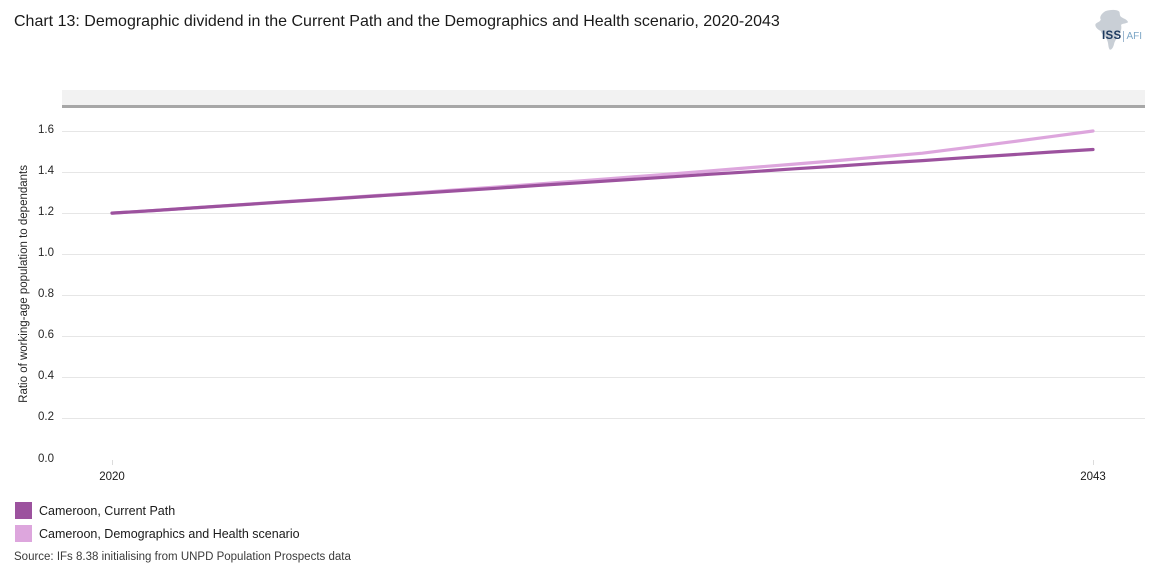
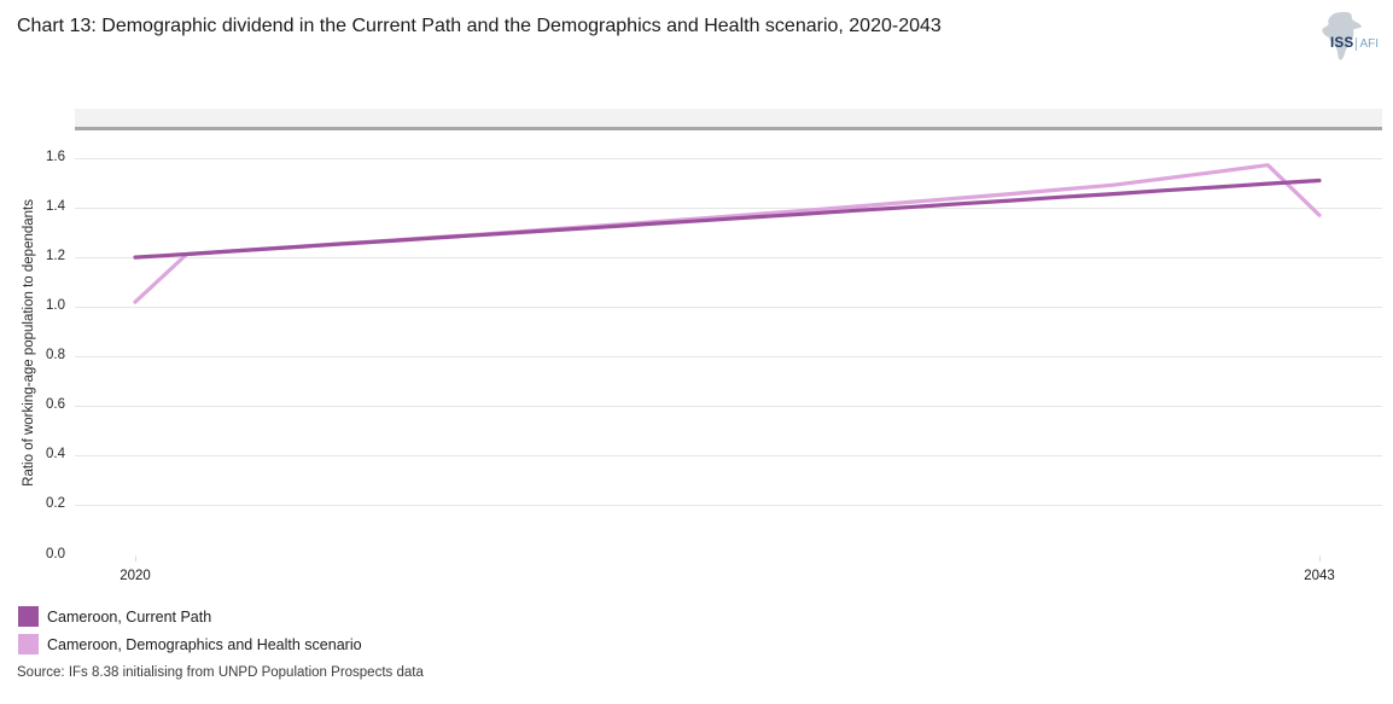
Cameroon, Demographics and Health scenario/2020: 1.20 -> 1.02
Cameroon, Demographics and Health scenario/2043: 1.60 -> 1.37
